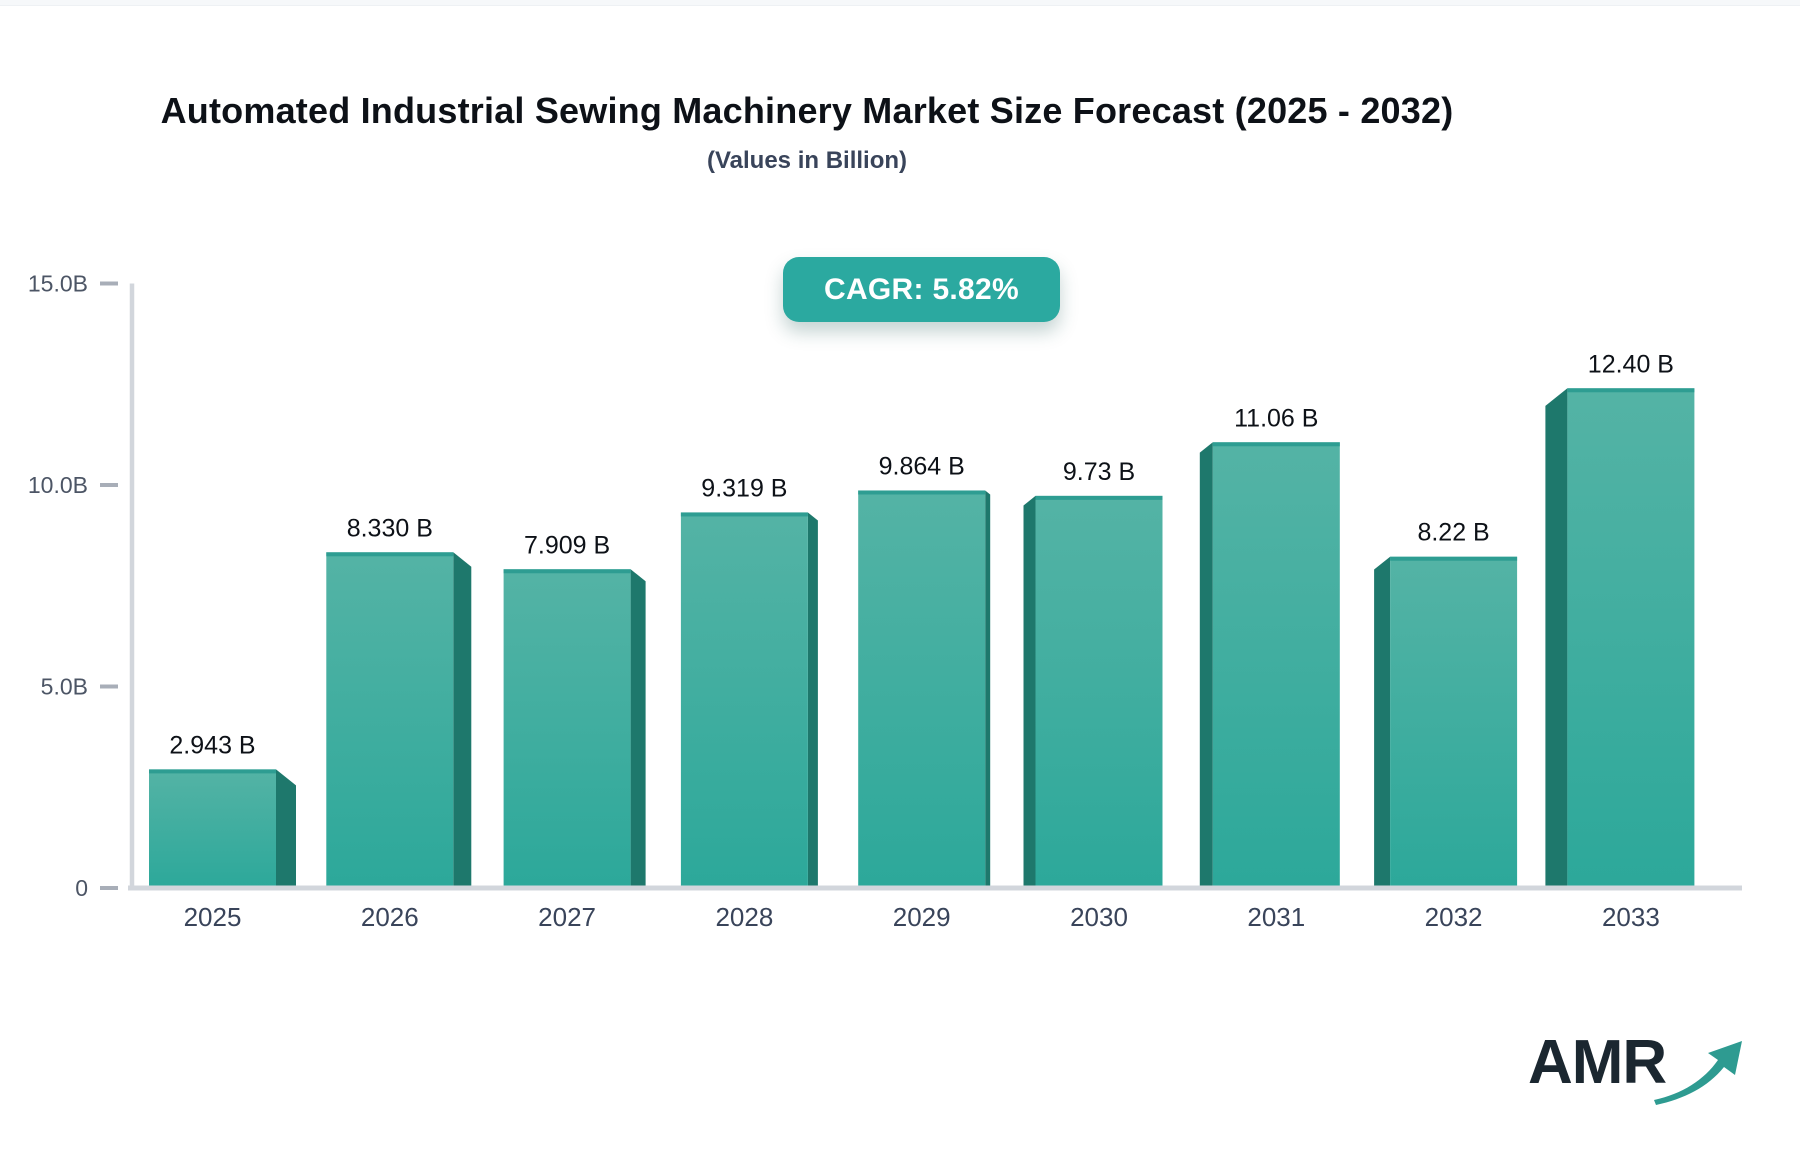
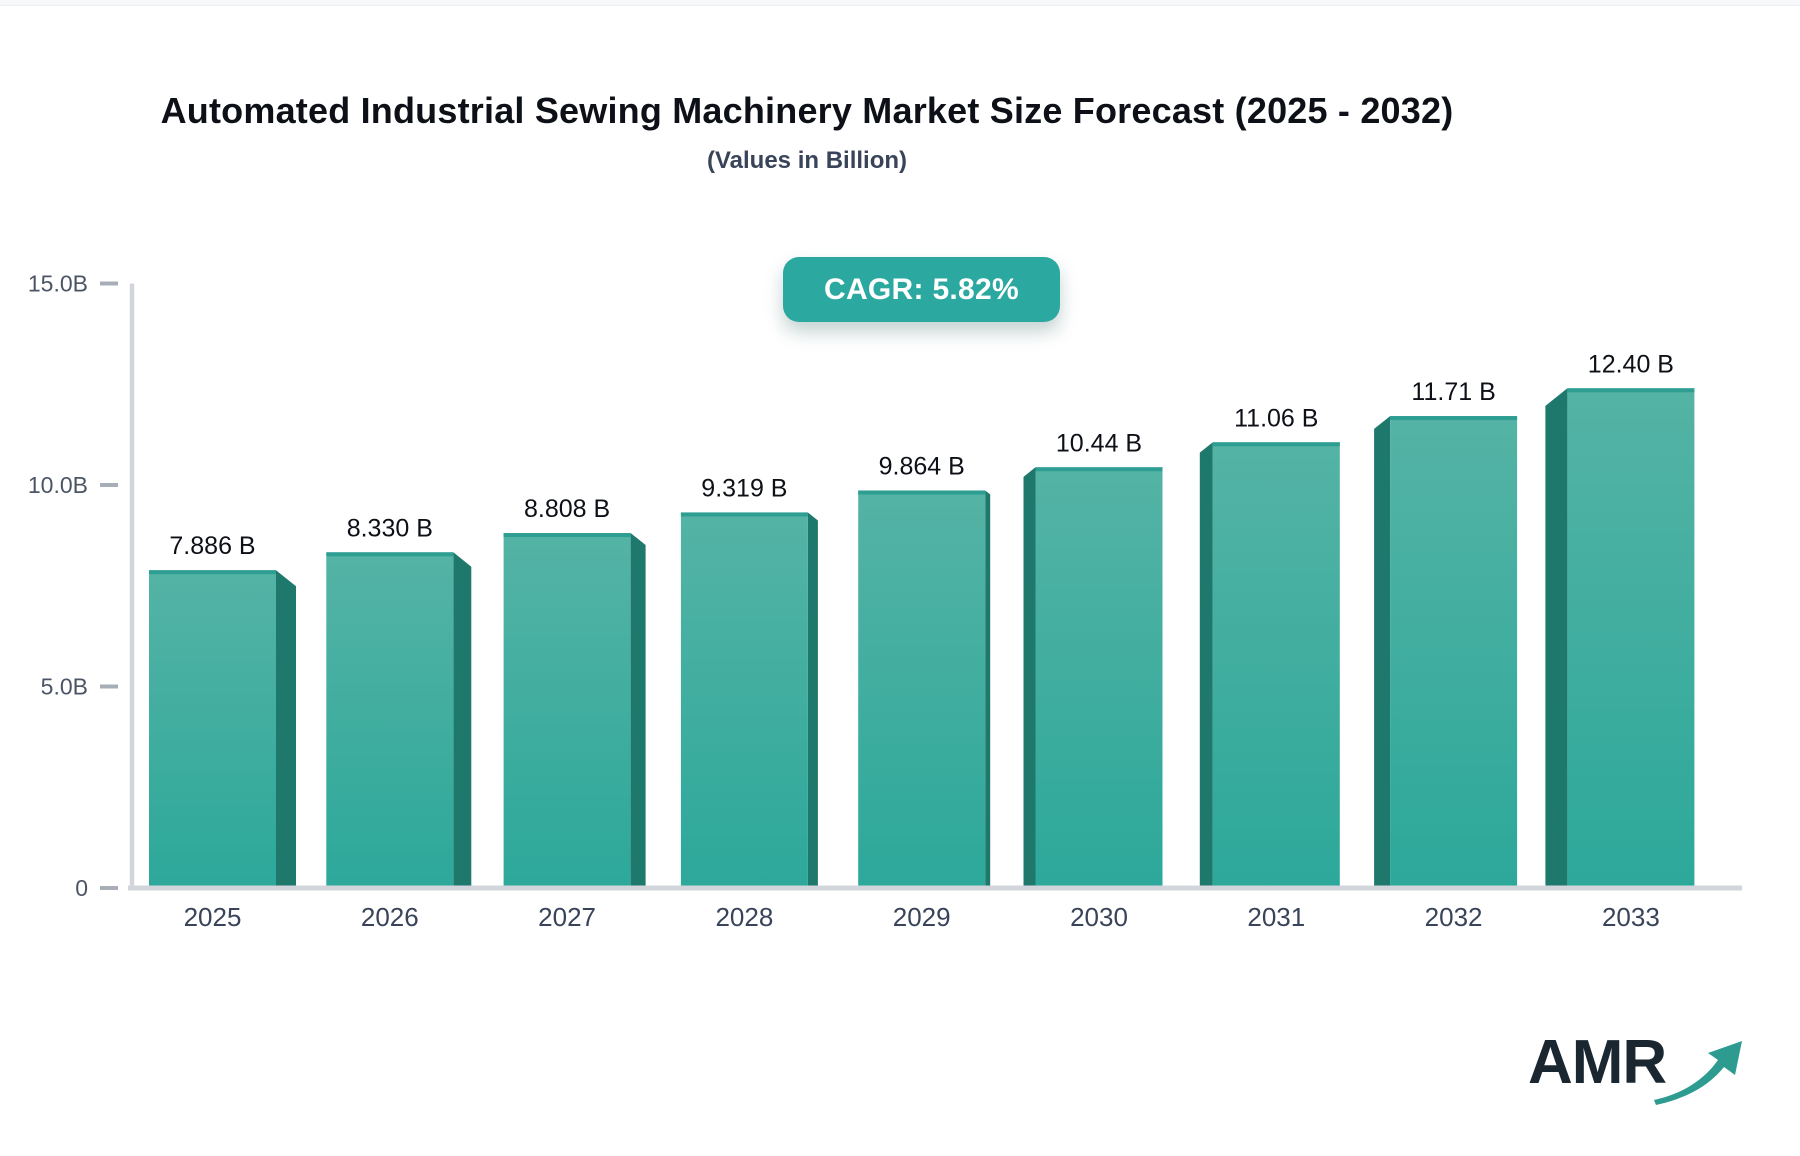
2025: 2.943 -> 7.886
2027: 7.909 -> 8.808
2030: 9.73 -> 10.44
2032: 8.22 -> 11.71
